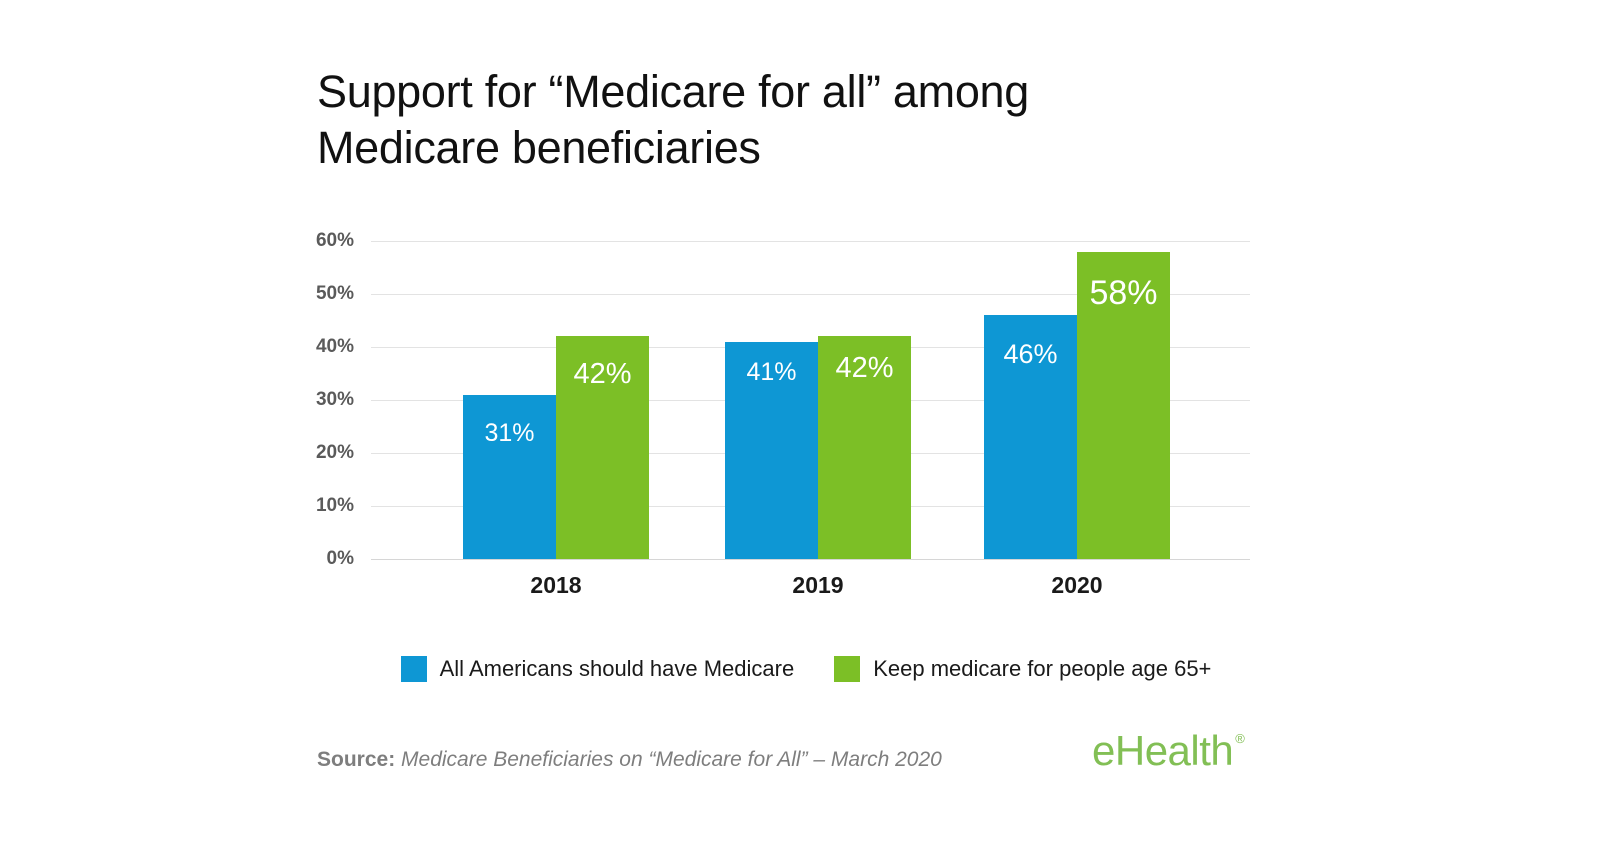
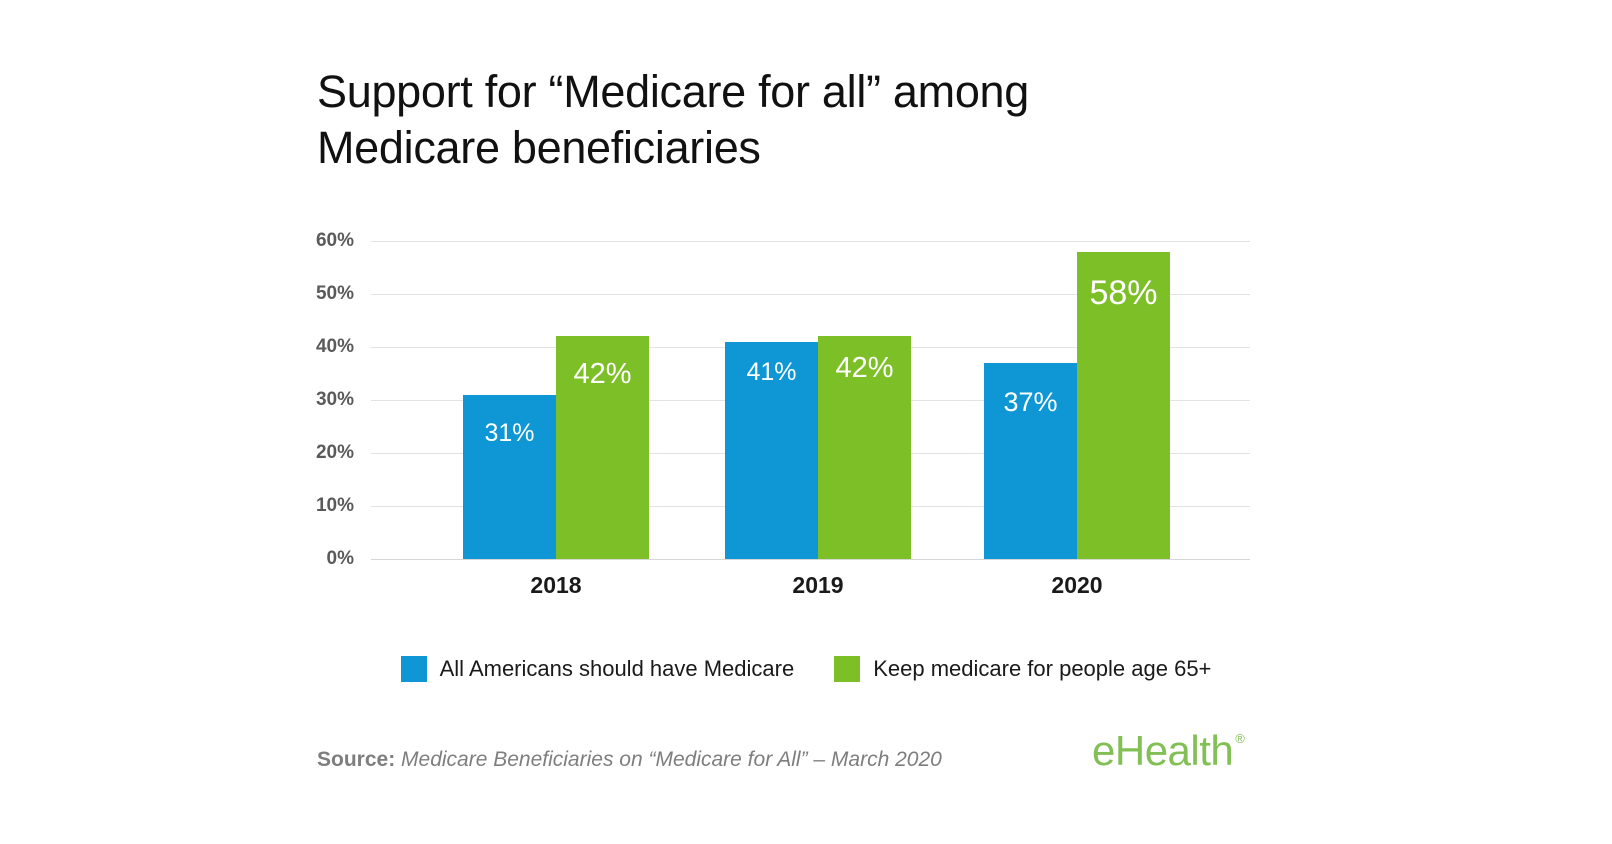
All Americans should have Medicare/2020: 46% -> 37%
